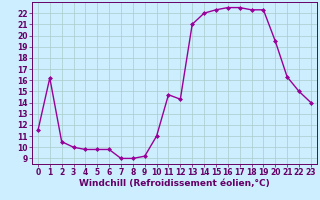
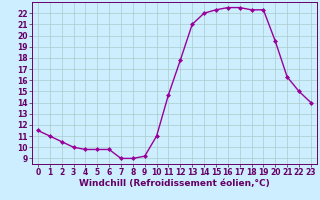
1: 16.2 -> 11.0
12: 14.3 -> 17.8
